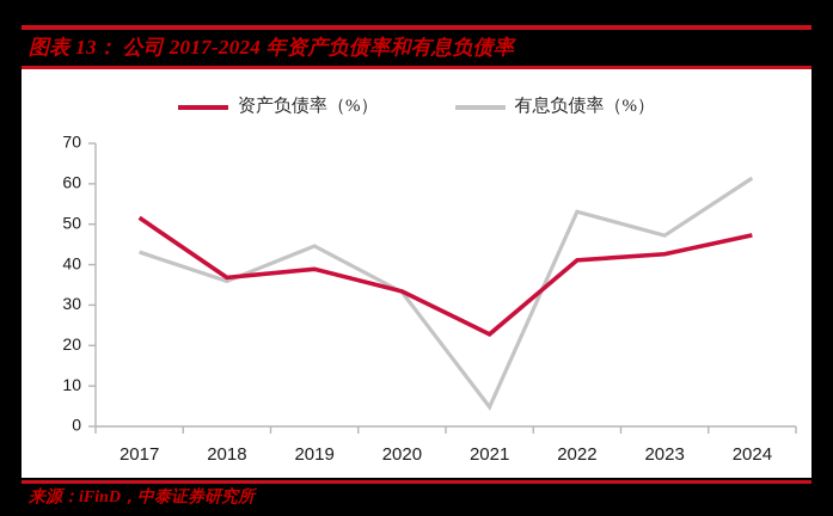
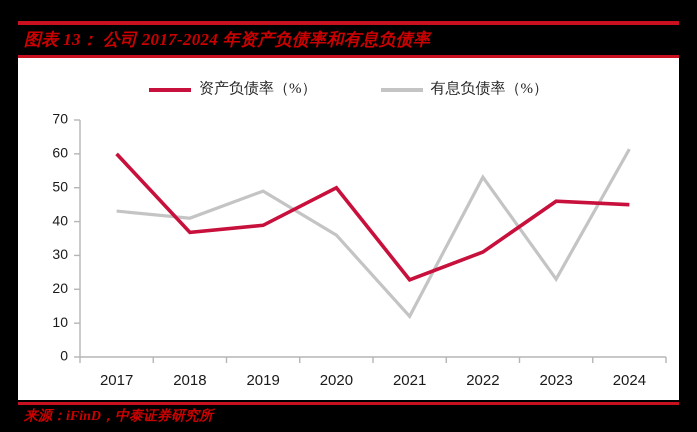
资产负债率（%）/2017: 52 -> 60
有息负债率（%）/2018: 36 -> 41
有息负债率（%）/2019: 45 -> 49
资产负债率（%）/2020: 33 -> 50
有息负债率（%）/2020: 33 -> 36
有息负债率（%）/2021: 5 -> 12
资产负债率（%）/2022: 41 -> 31
资产负债率（%）/2023: 43 -> 46
有息负债率（%）/2023: 47 -> 23
资产负债率（%）/2024: 47 -> 45
